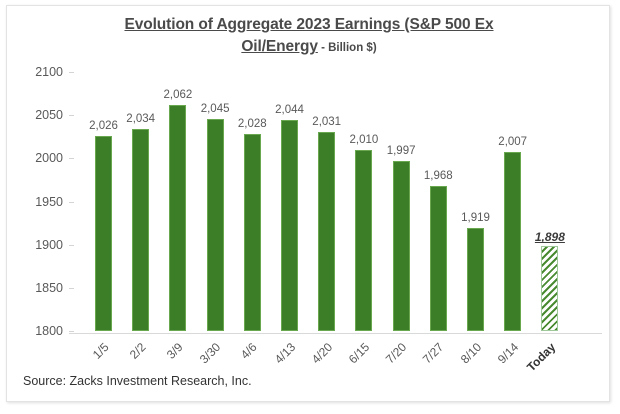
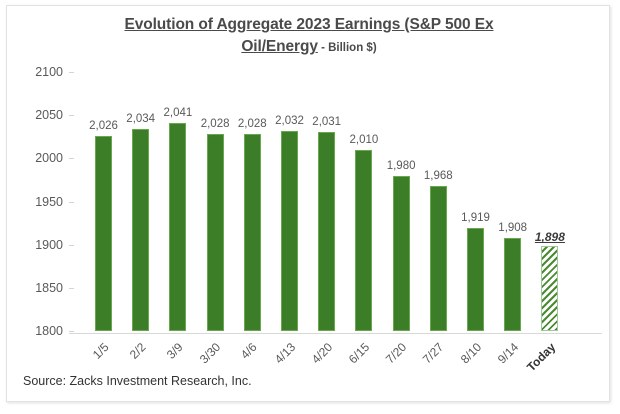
3/9: 2,062 -> 2,041
3/30: 2,045 -> 2,028
4/13: 2,044 -> 2,032
7/20: 1,997 -> 1,980
9/14: 2,007 -> 1,908
